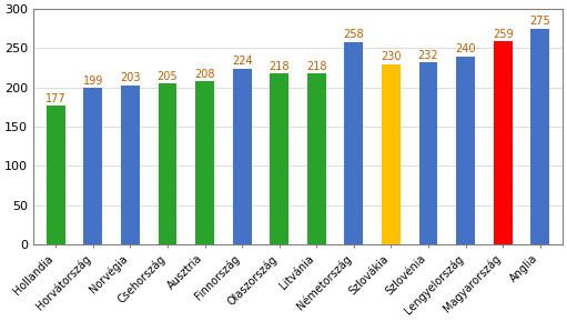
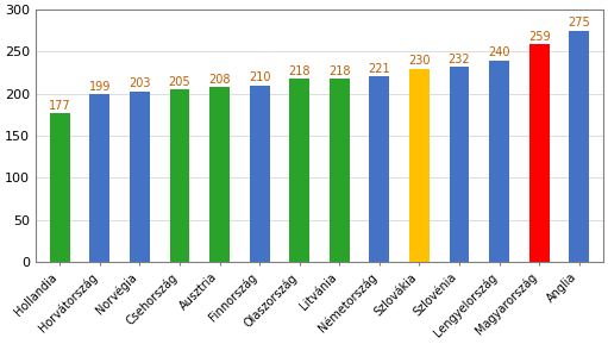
Finnország: 224 -> 210
Németország: 258 -> 221
